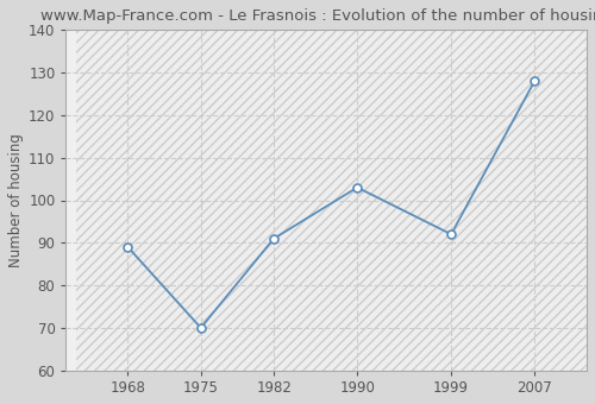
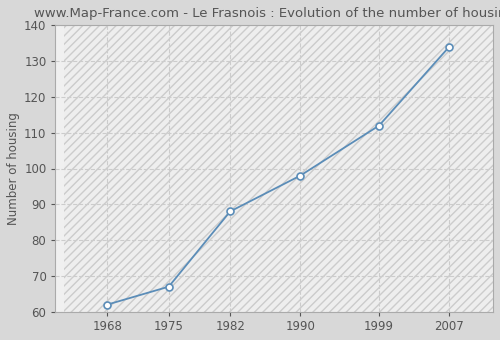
1968: 89 -> 62
1975: 70 -> 67
1982: 91 -> 88
1990: 103 -> 98
1999: 92 -> 112
2007: 128 -> 134
